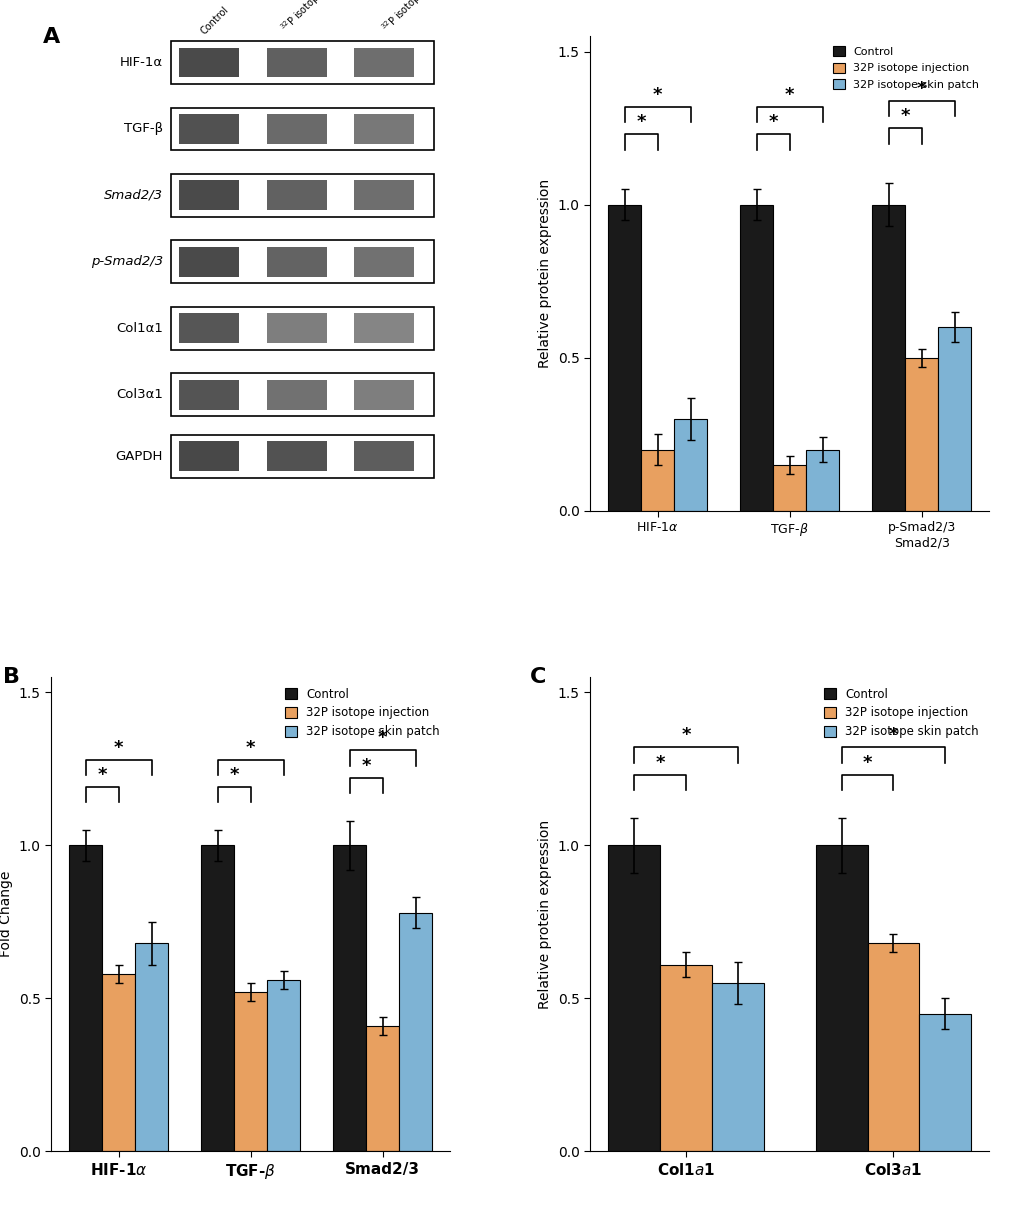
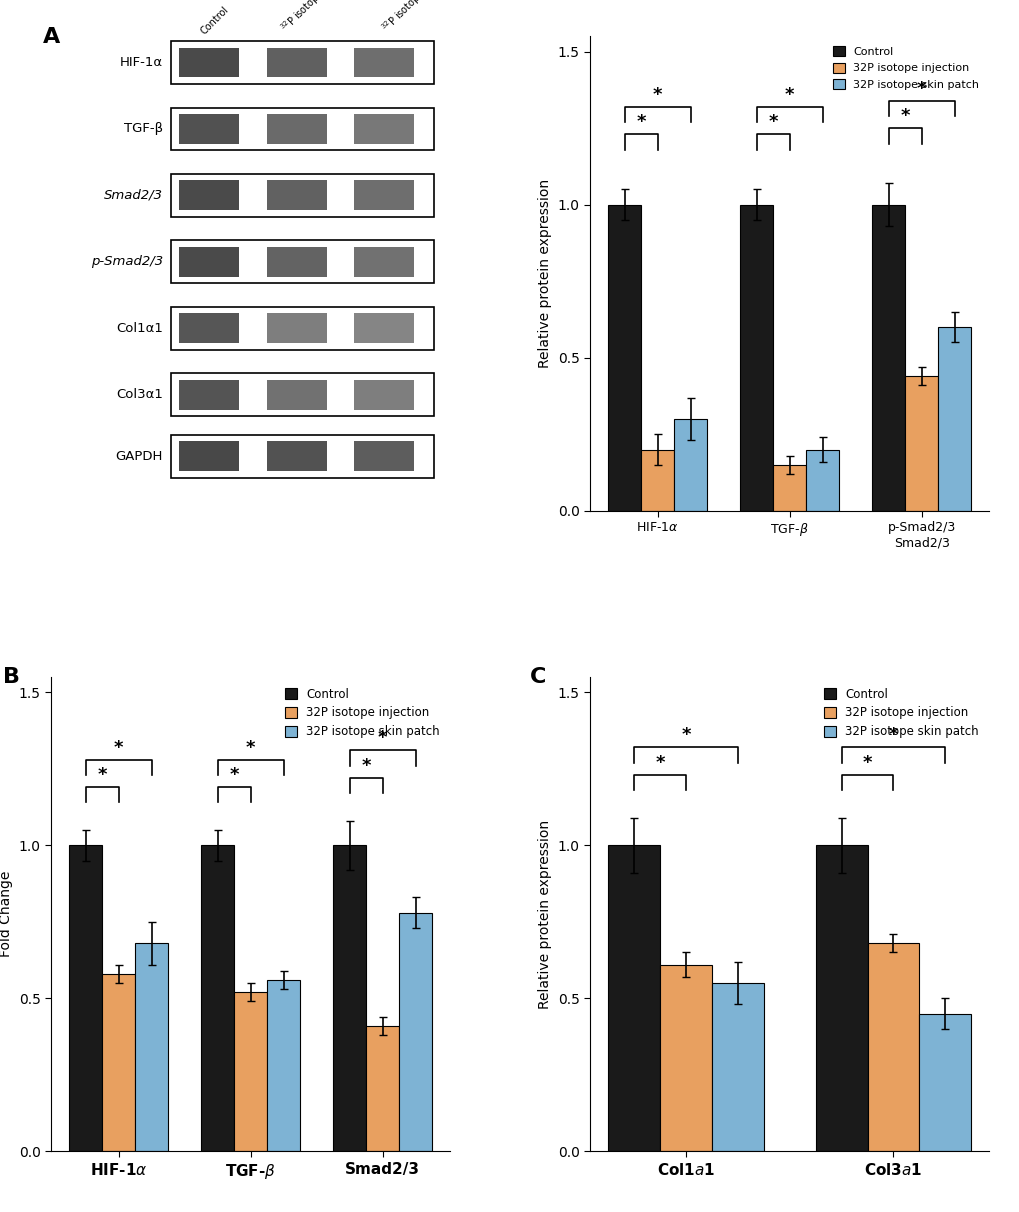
32P isotope injection/p-Smad2/3 Smad2/3: 0.50 -> 0.44
